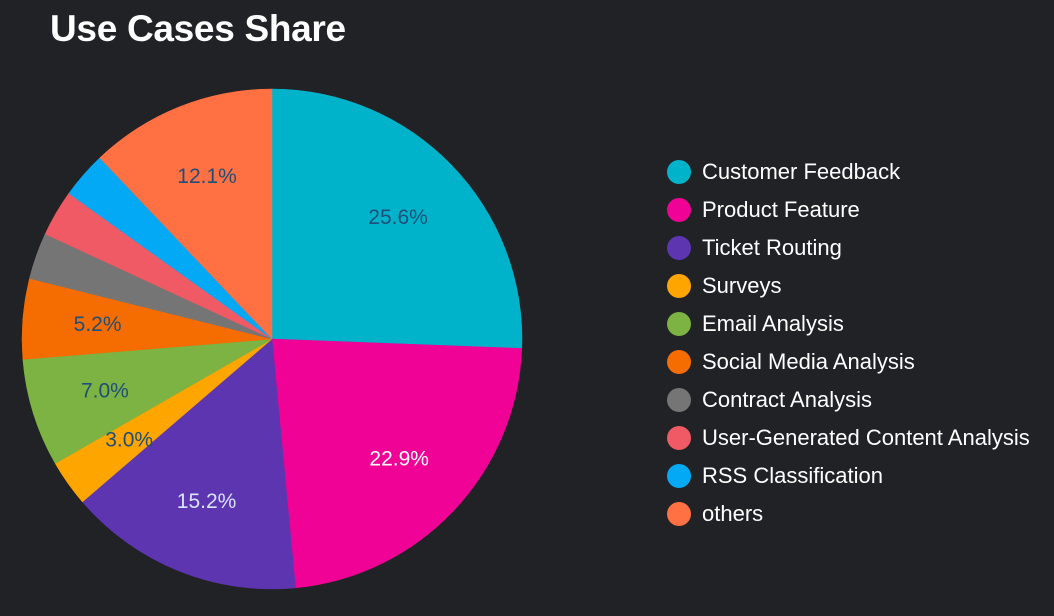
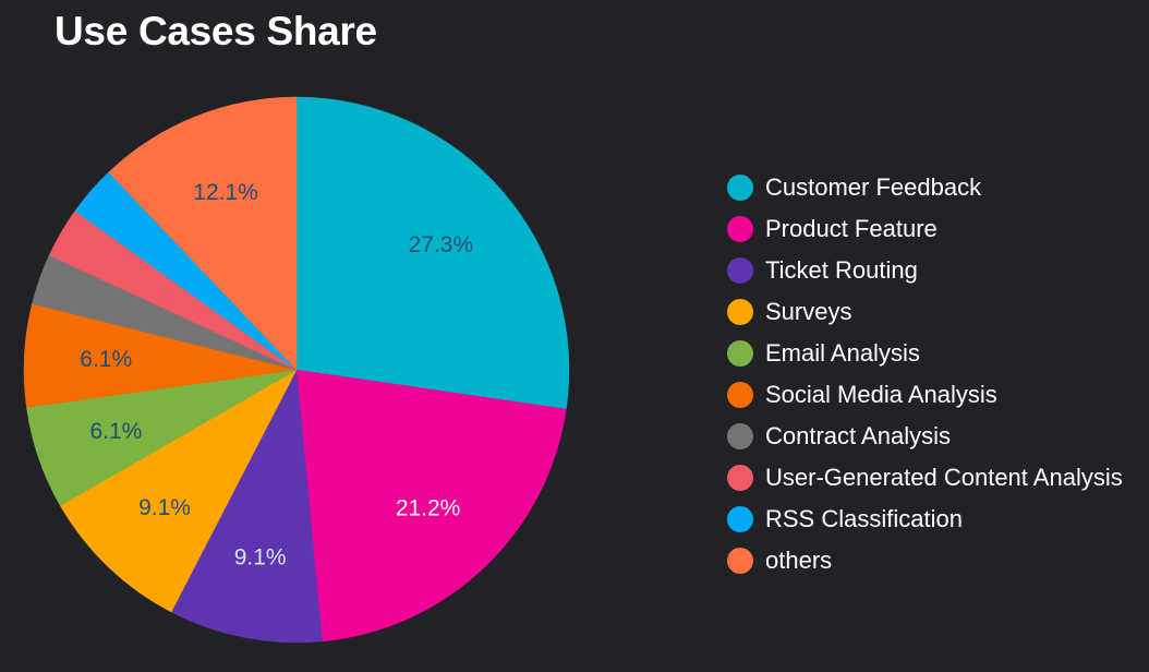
Customer Feedback: 25.6% -> 27.3%
Product Feature: 22.9% -> 21.2%
Ticket Routing: 15.2% -> 9.1%
Surveys: 3.0% -> 9.1%
Email Analysis: 7.0% -> 6.1%
Social Media Analysis: 5.2% -> 6.1%
